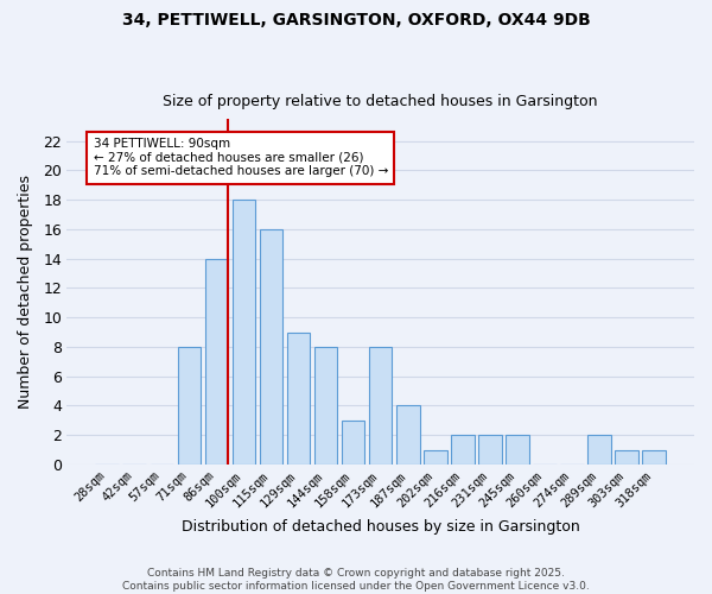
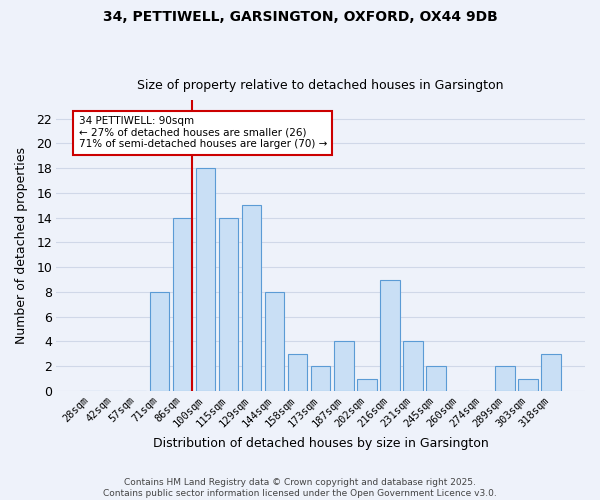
115sqm: 16 -> 14
129sqm: 9 -> 15
173sqm: 8 -> 2
216sqm: 2 -> 9
231sqm: 2 -> 4
318sqm: 1 -> 3
